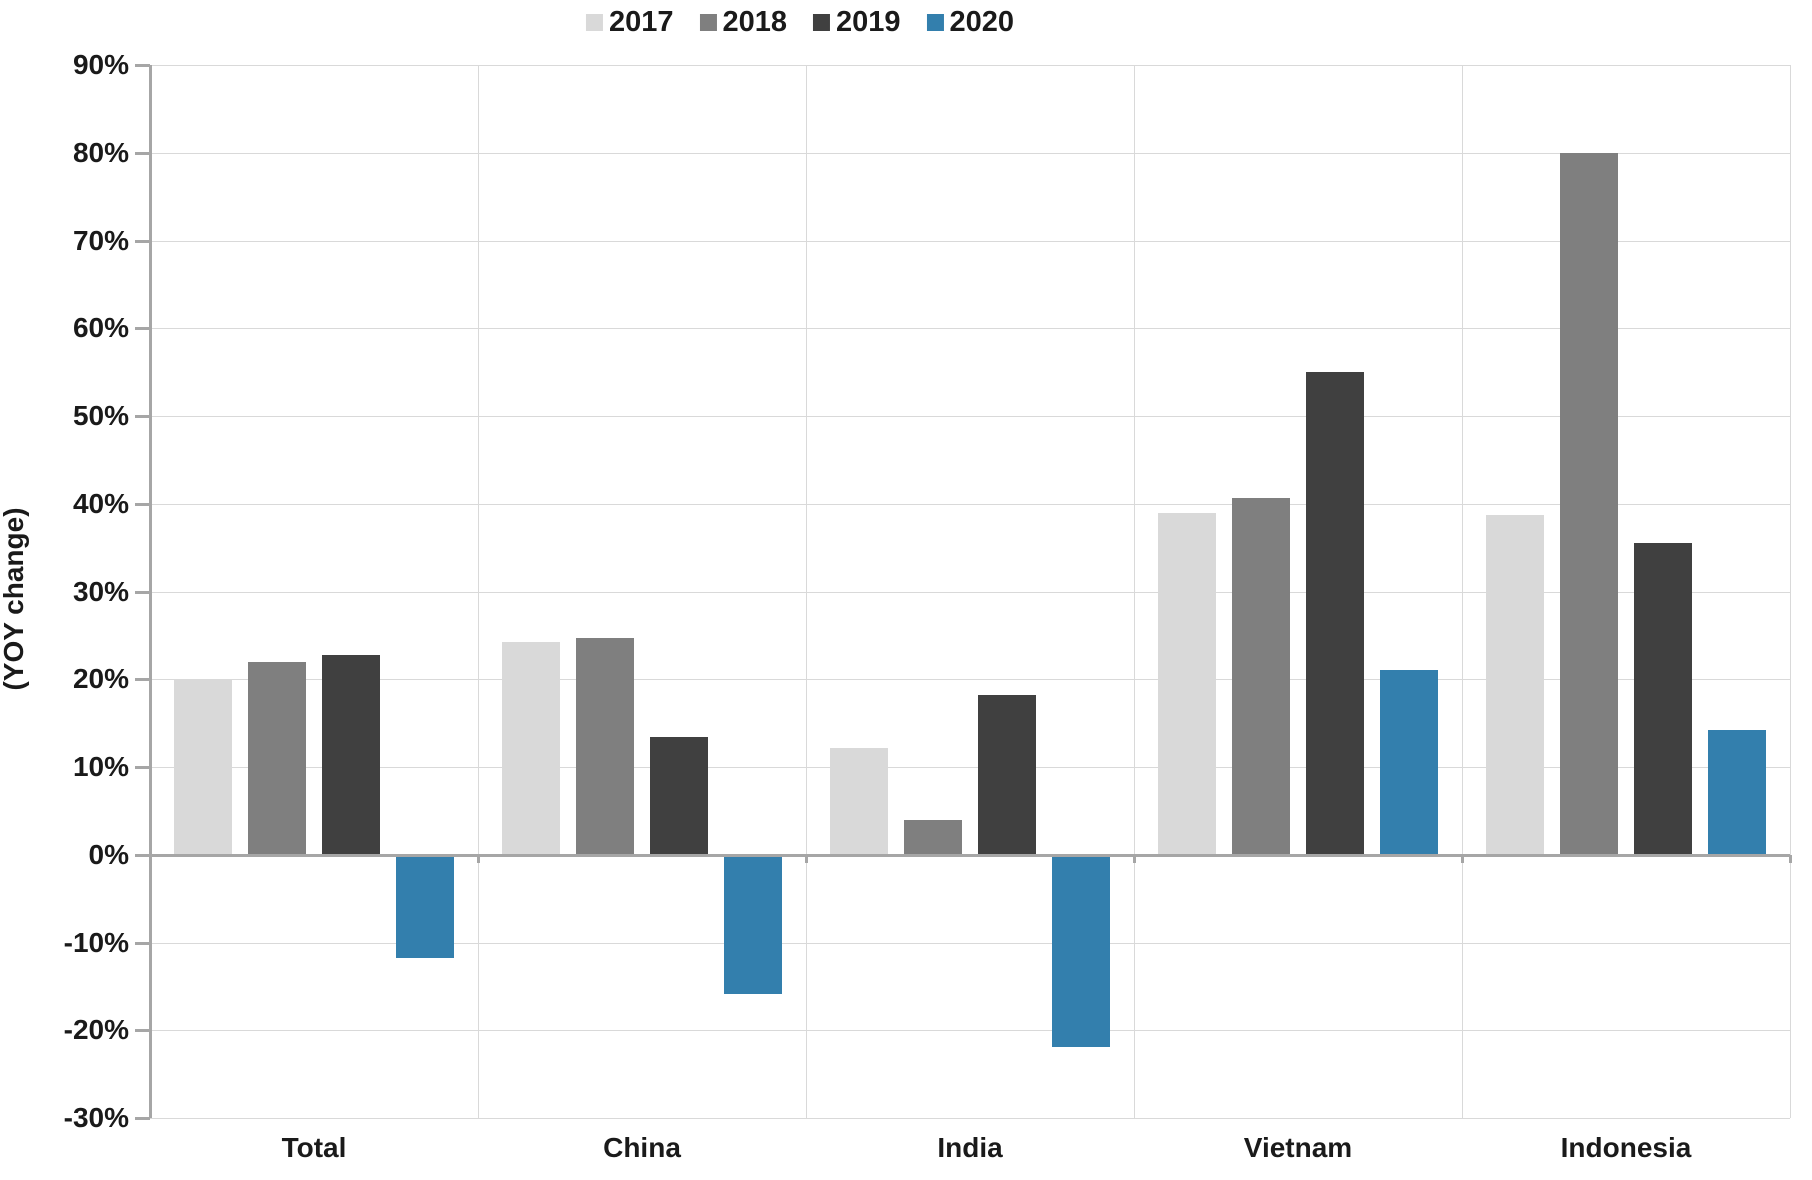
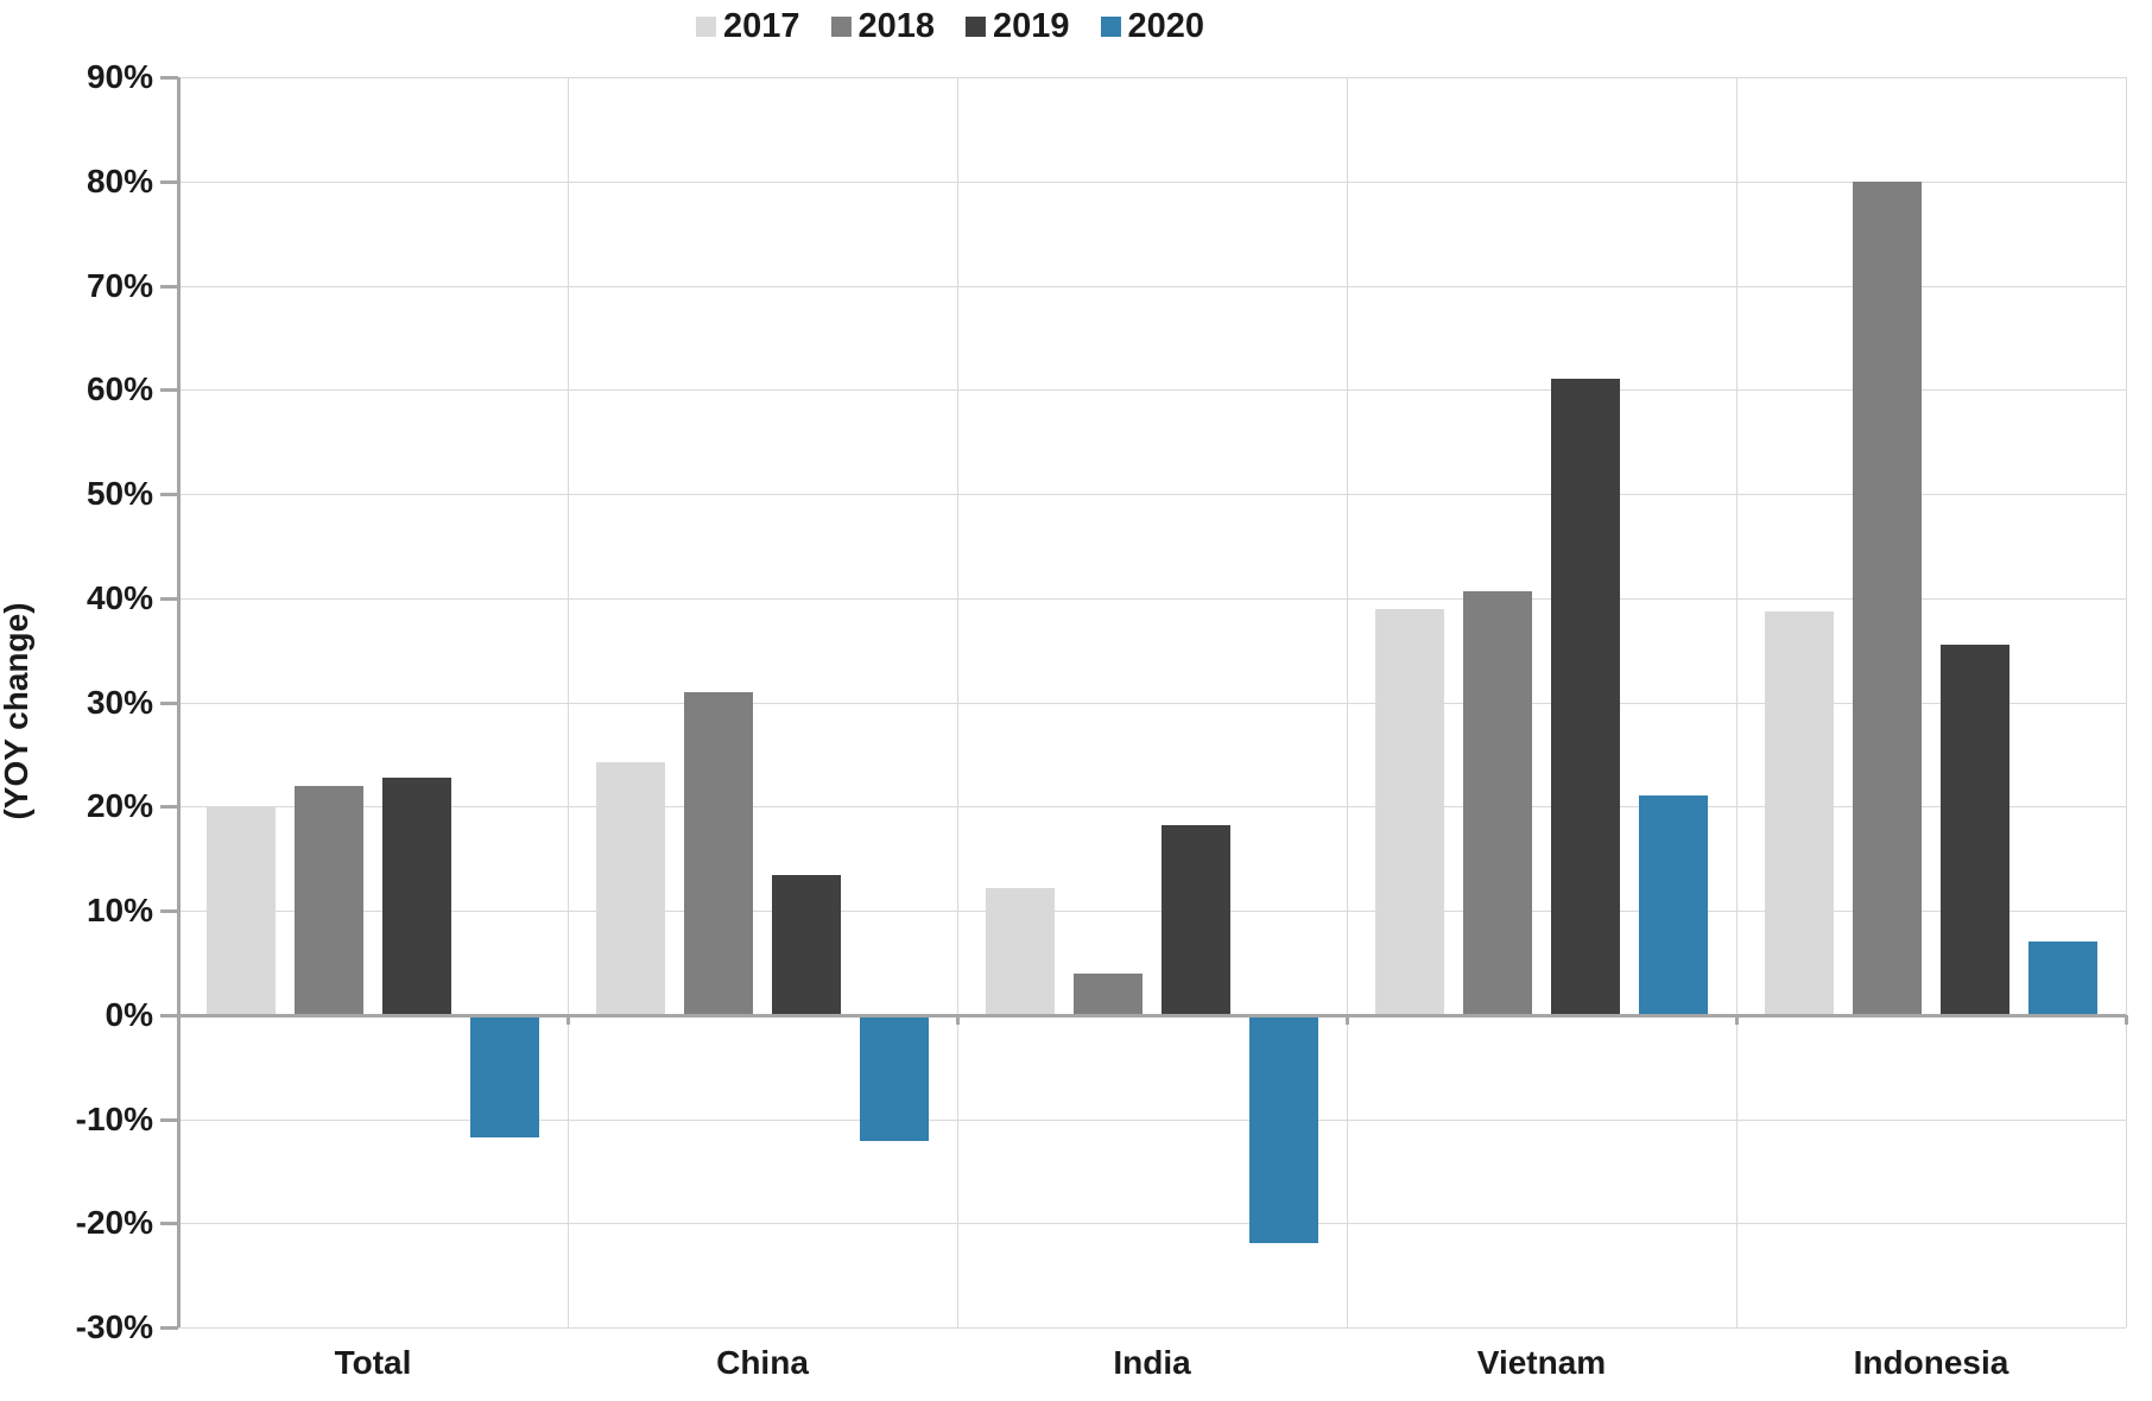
2018/China: 25% -> 31%
2020/China: -16% -> -12%
2019/Vietnam: 55% -> 61%
2020/Indonesia: 14% -> 7%
